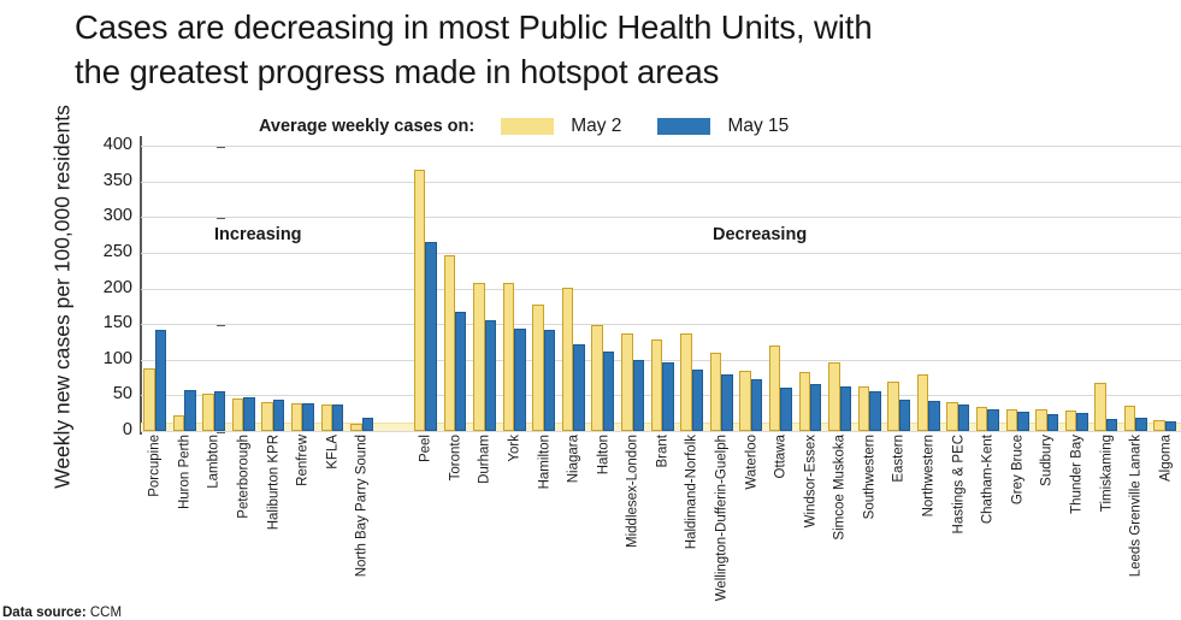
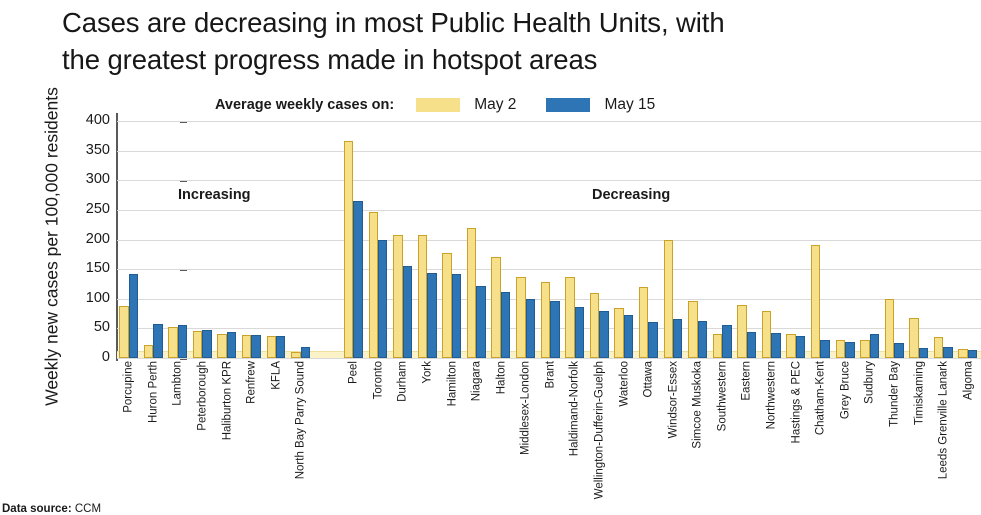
May 15/Toronto: 170 -> 200
May 2/Niagara: 200 -> 220
May 2/Halton: 150 -> 170
May 2/Windsor-Essex: 80 -> 200
May 2/Southwestern: 60 -> 40
May 2/Eastern: 70 -> 90
May 2/Chatham-Kent: 30 -> 190
May 15/Sudbury: 20 -> 40
May 2/Thunder Bay: 30 -> 100
